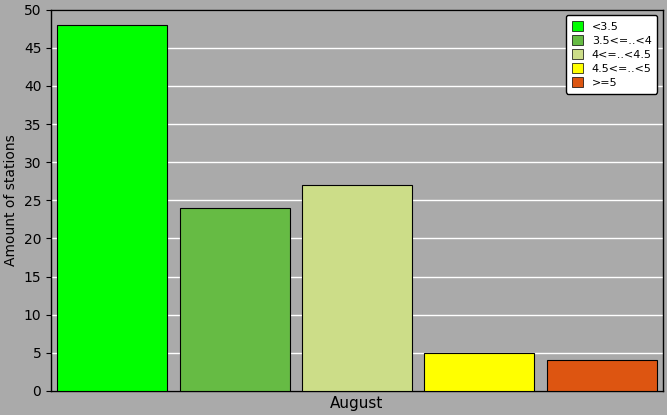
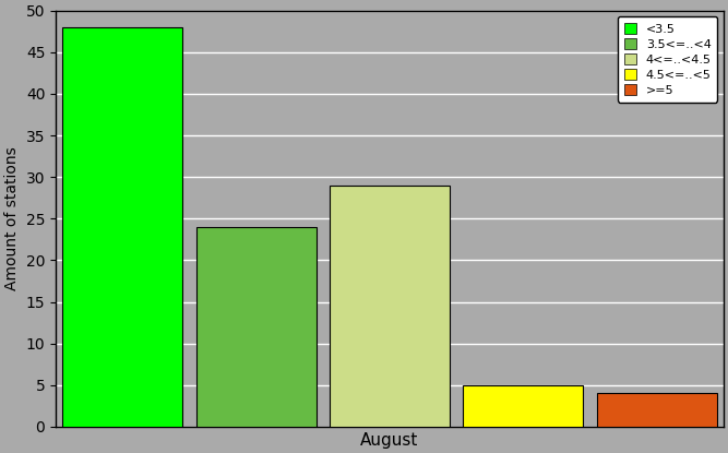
August: 27 -> 29
